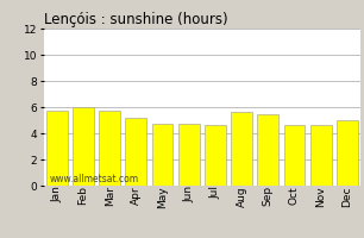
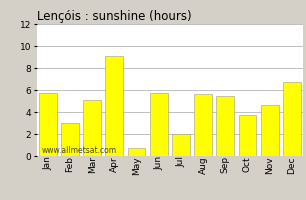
Feb: 6.0 -> 3.0
Mar: 5.7 -> 5.1
Apr: 5.2 -> 9.1
May: 4.7 -> 0.7
Jun: 4.7 -> 5.7
Jul: 4.6 -> 2.0
Oct: 4.6 -> 3.7
Dec: 5.0 -> 6.7
